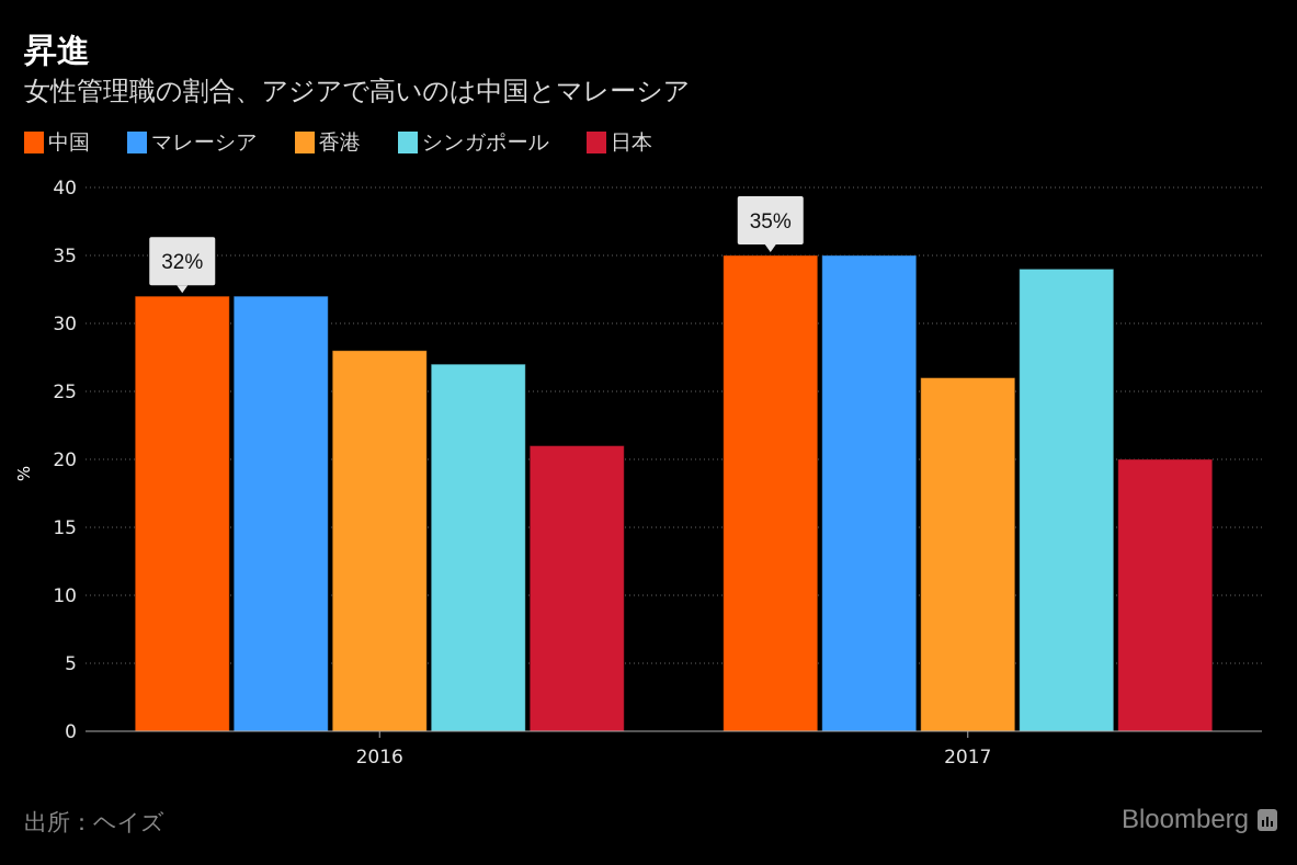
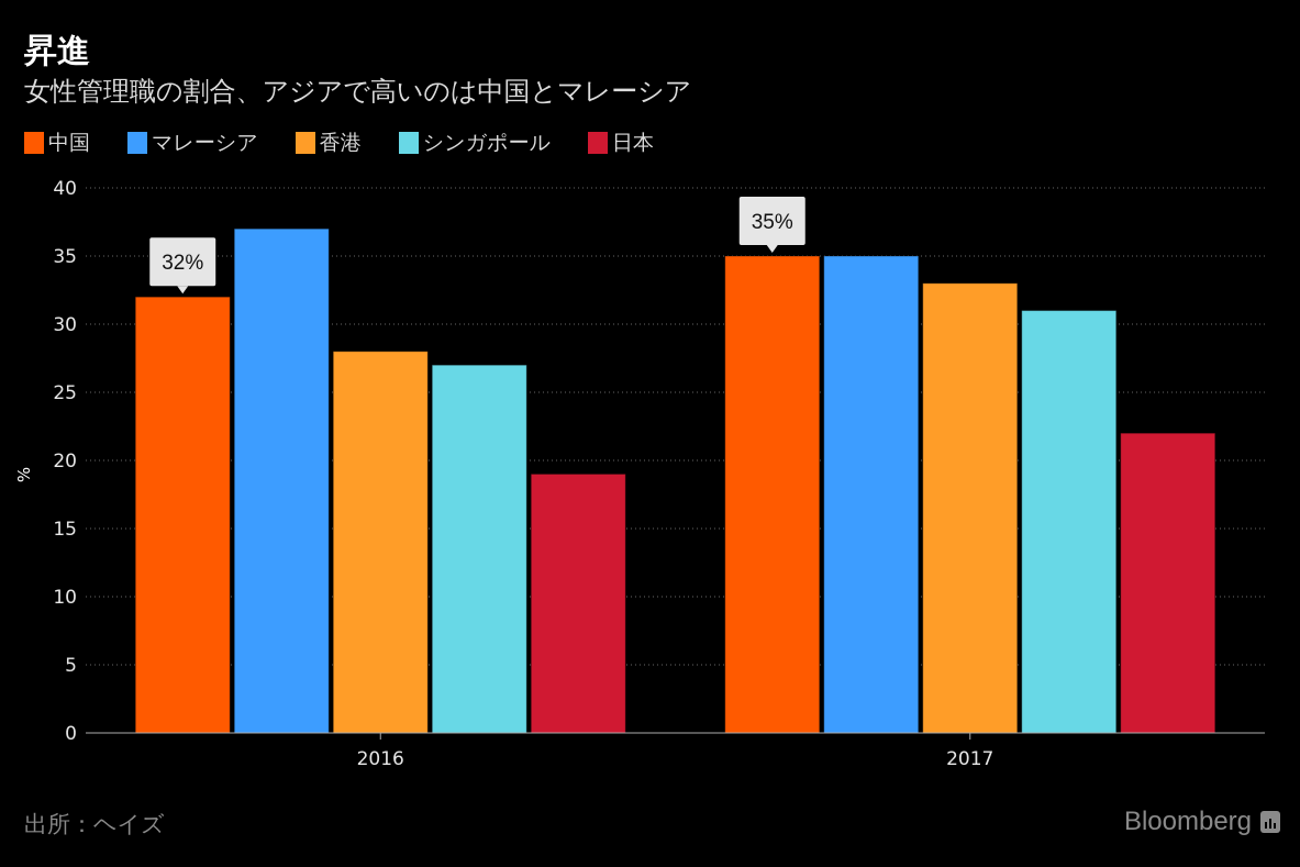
マレーシア/2016: 32 -> 37
日本/2016: 21 -> 19
香港/2017: 26 -> 33
シンガポール/2017: 34 -> 31
日本/2017: 20 -> 22
